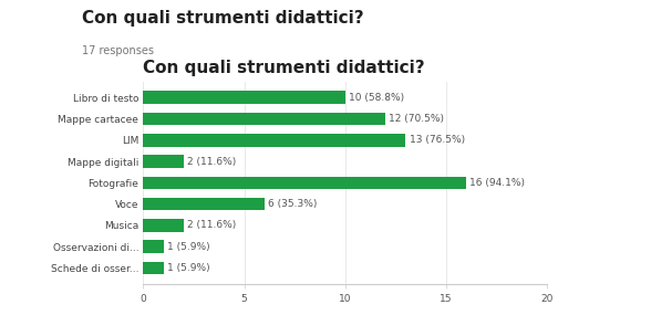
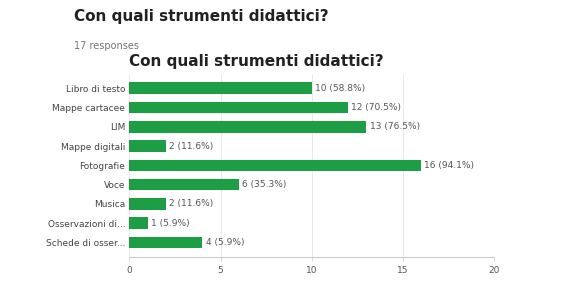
Schede di osser...: 1 -> 4
